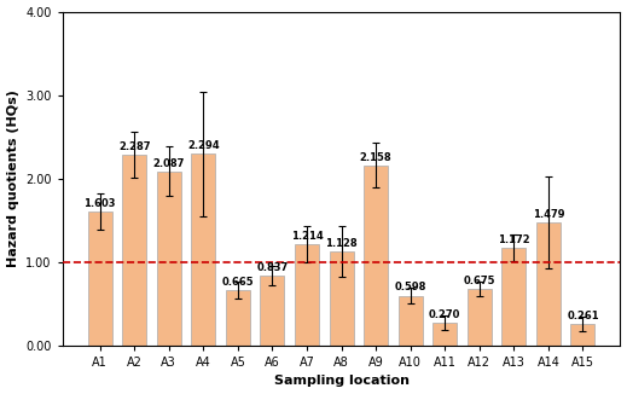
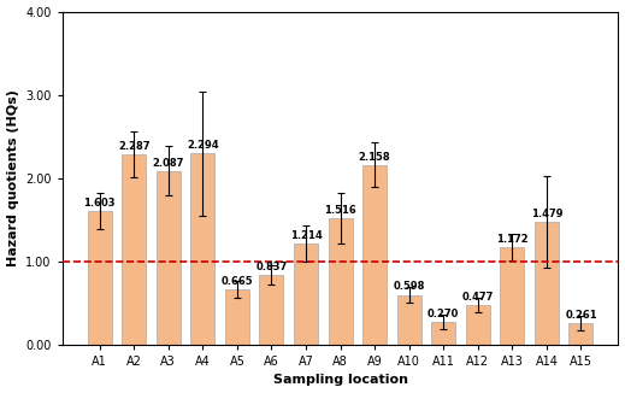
A8: 1.128 -> 1.516
A12: 0.675 -> 0.477
